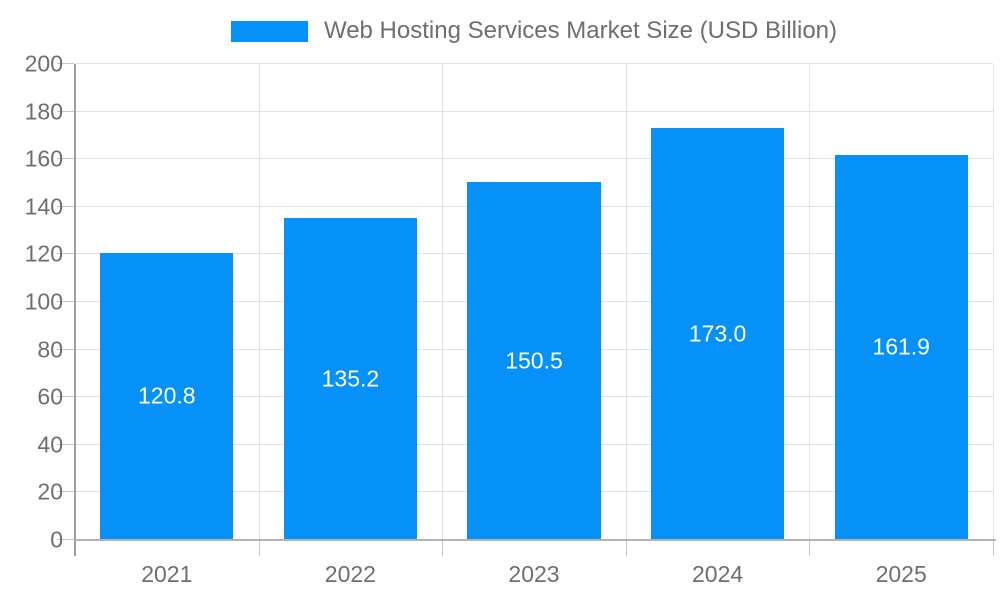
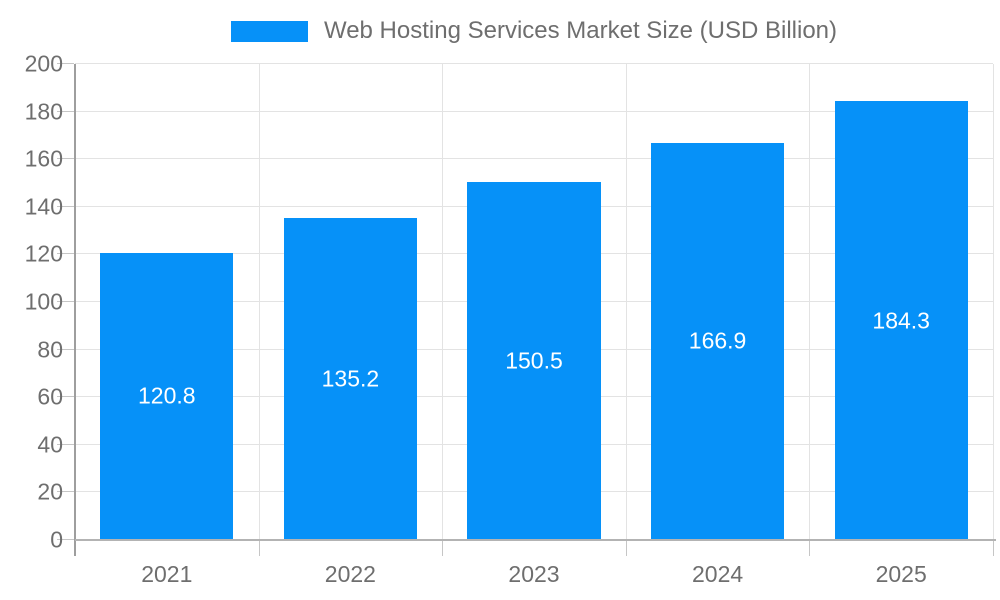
2024: 173.0 -> 166.9
2025: 161.9 -> 184.3
